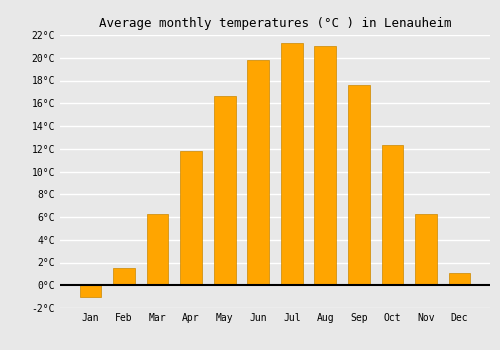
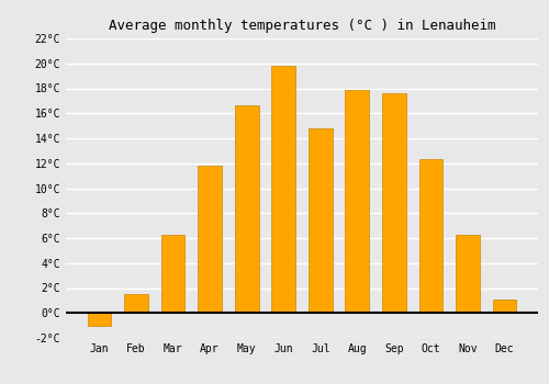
Jul: 21.3°C -> 14.8°C
Aug: 21.0°C -> 17.9°C
